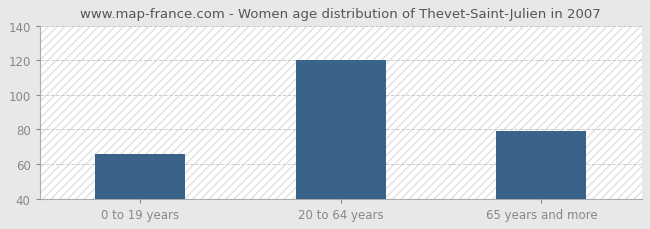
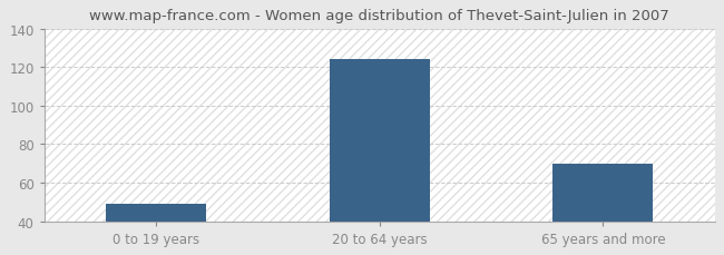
0 to 19 years: 66 -> 49
20 to 64 years: 120 -> 124
65 years and more: 79 -> 70
